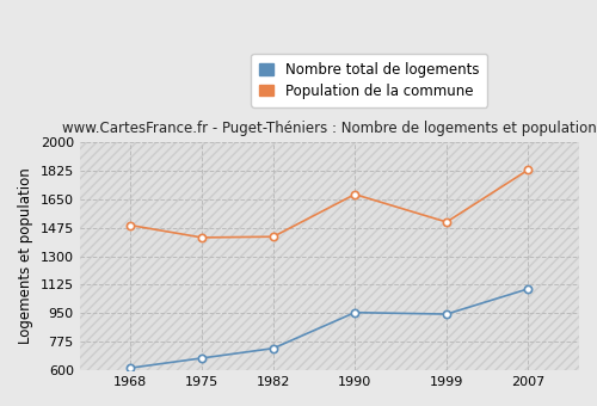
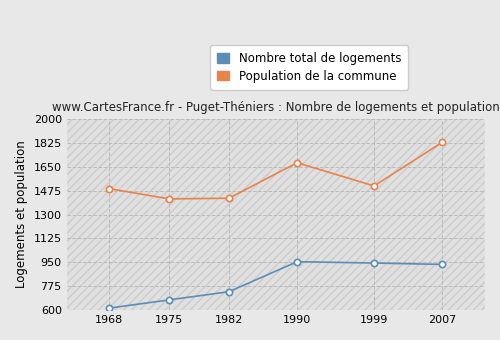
Nombre total de logements/2007: 1100 -> 940
